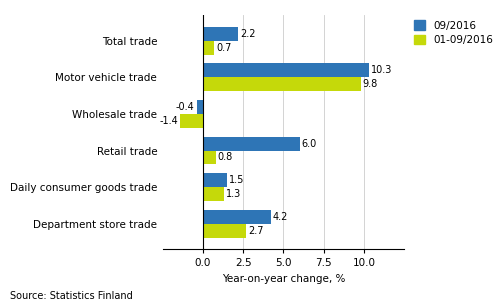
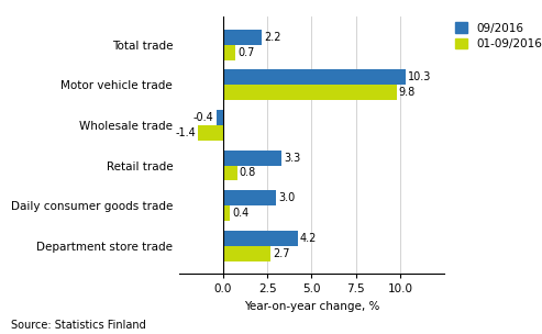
09/2016/Retail trade: 6.0 -> 3.3
09/2016/Daily consumer goods trade: 1.5 -> 3.0
01-09/2016/Daily consumer goods trade: 1.3 -> 0.4
